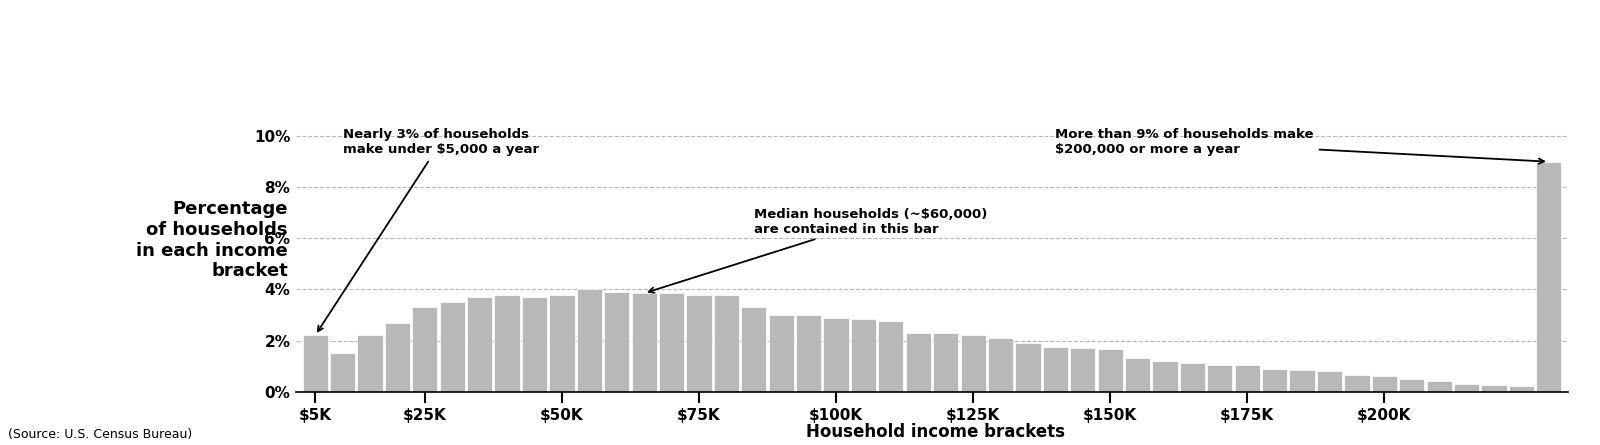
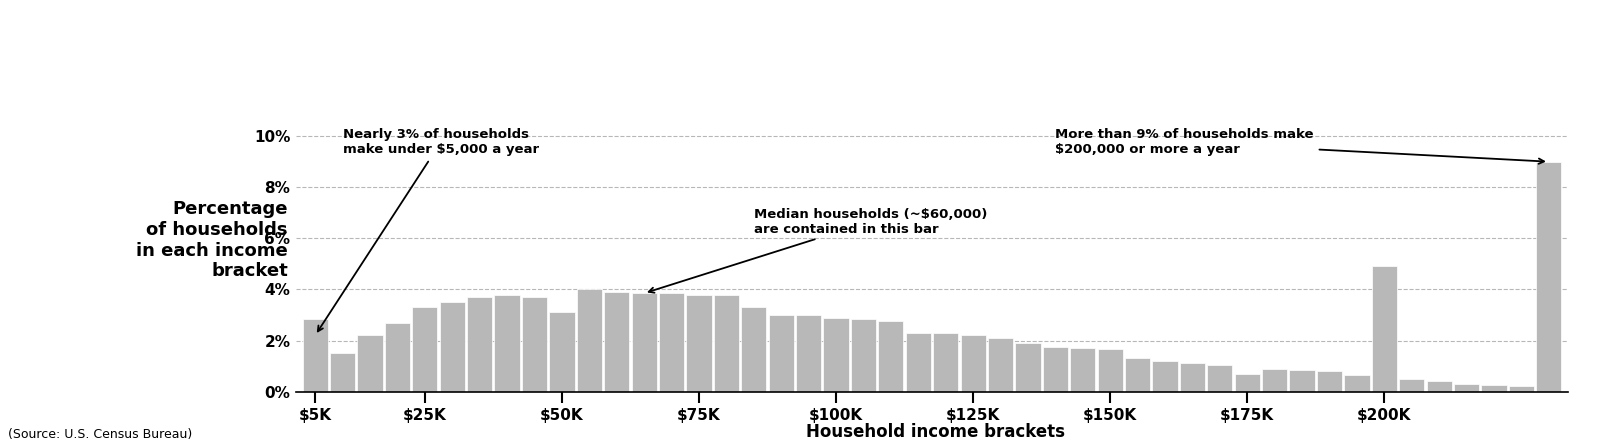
$5K: 2.20% -> 2.85%
$50K: 3.80% -> 3.10%
$175K: 1.05% -> 0.70%
$200K: 0.60% -> 4.90%
